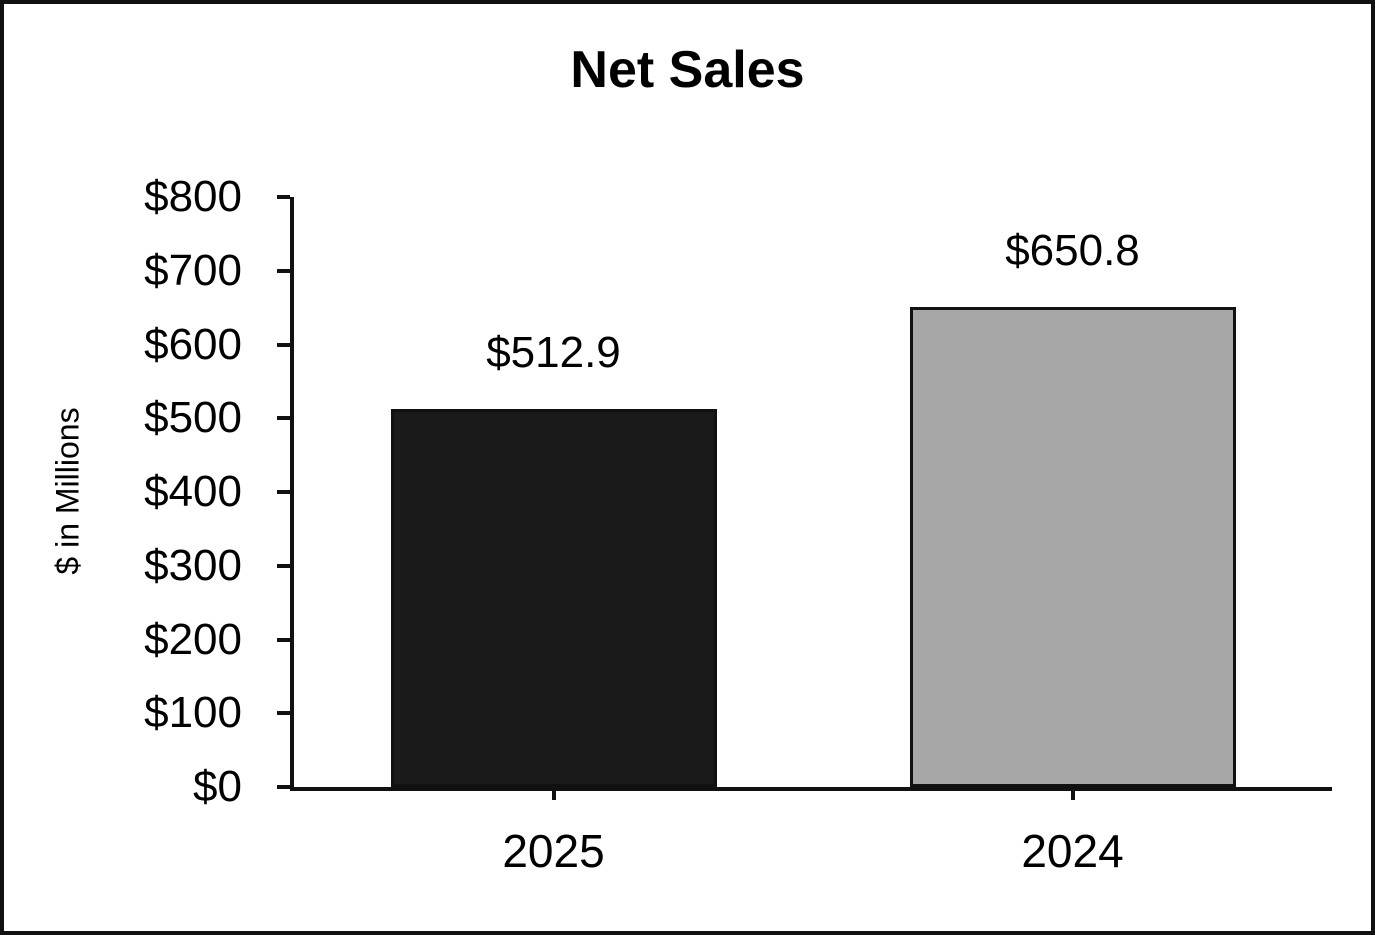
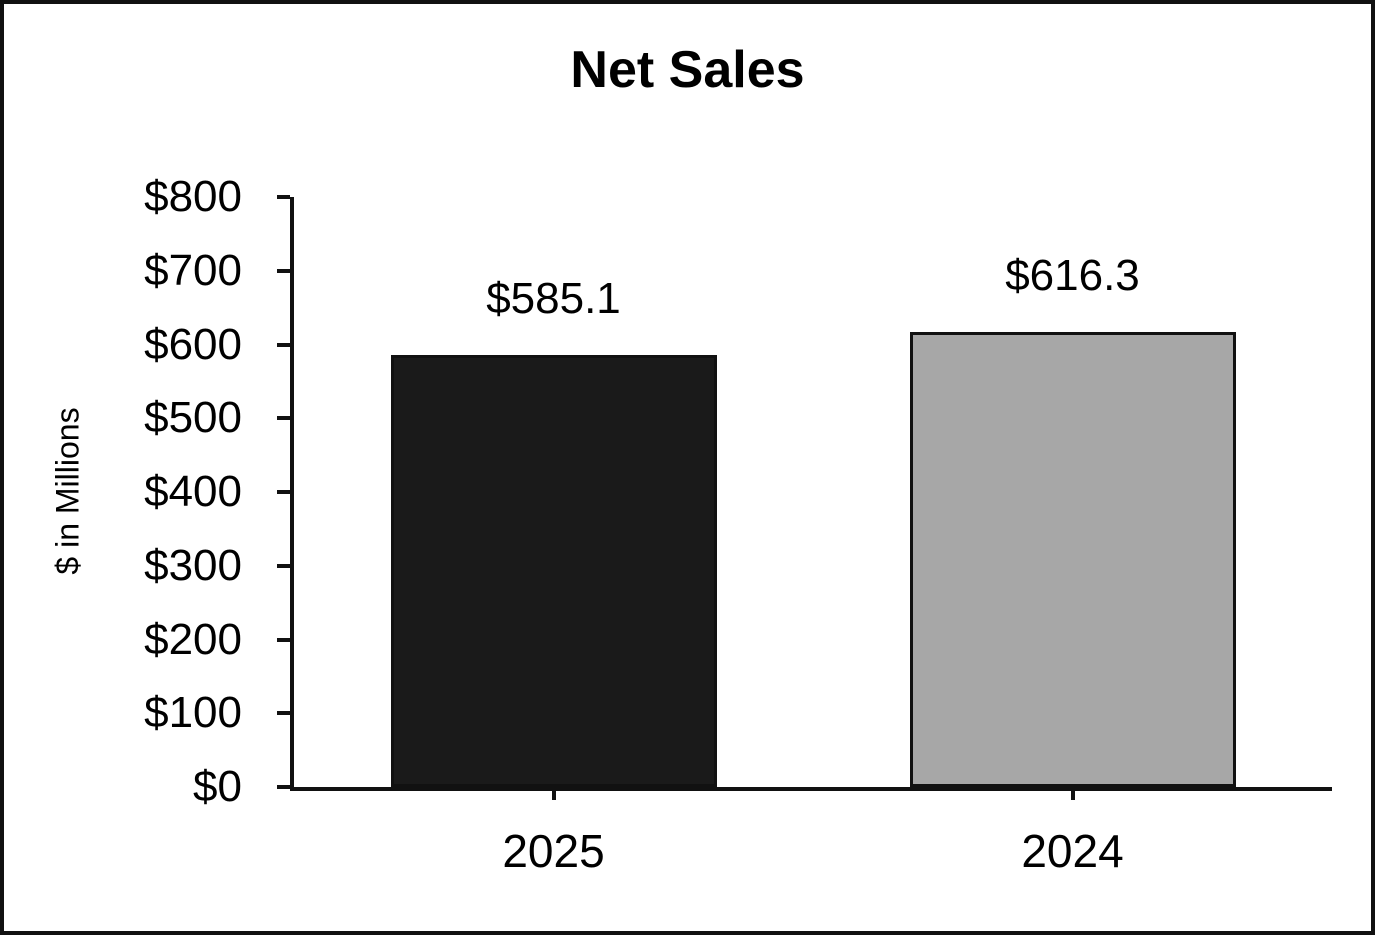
2025: $512.9 -> $585.1
2024: $650.8 -> $616.3
